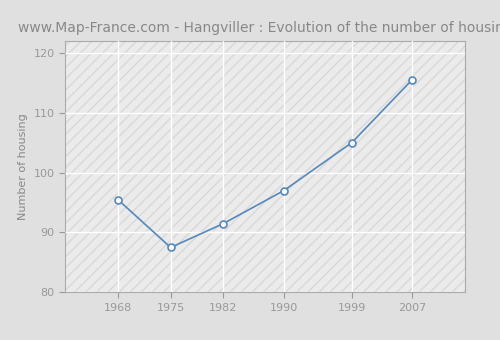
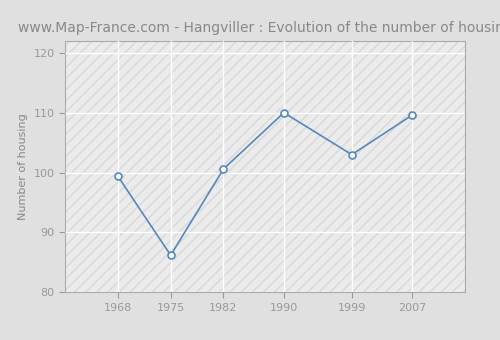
1968: 95.5 -> 99.4
1975: 87.5 -> 86.2
1982: 91.5 -> 100.6
1990: 97.0 -> 110.0
1999: 105.0 -> 103.0
2007: 115.5 -> 109.6
